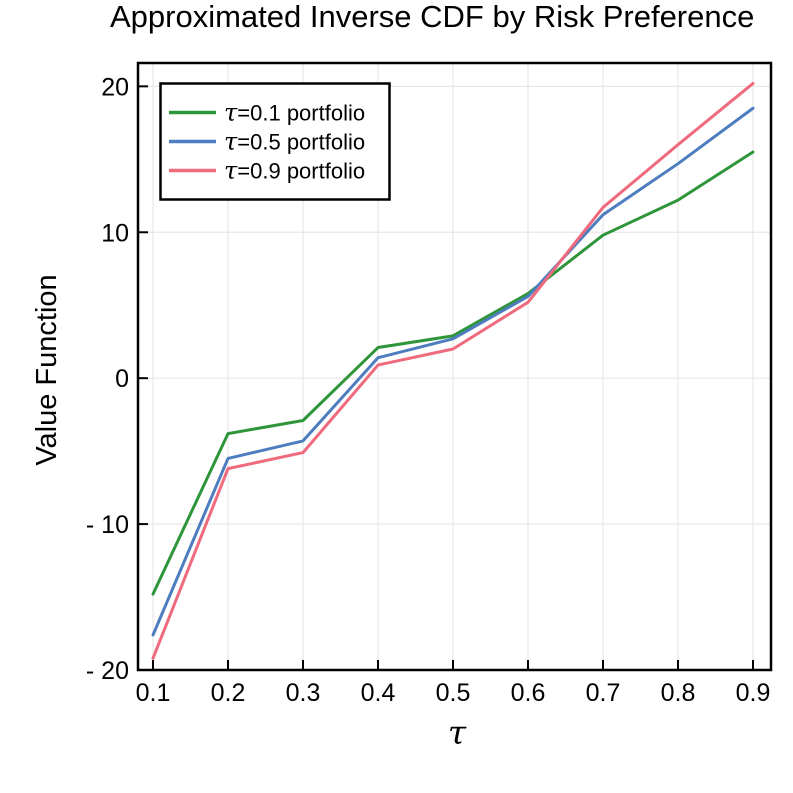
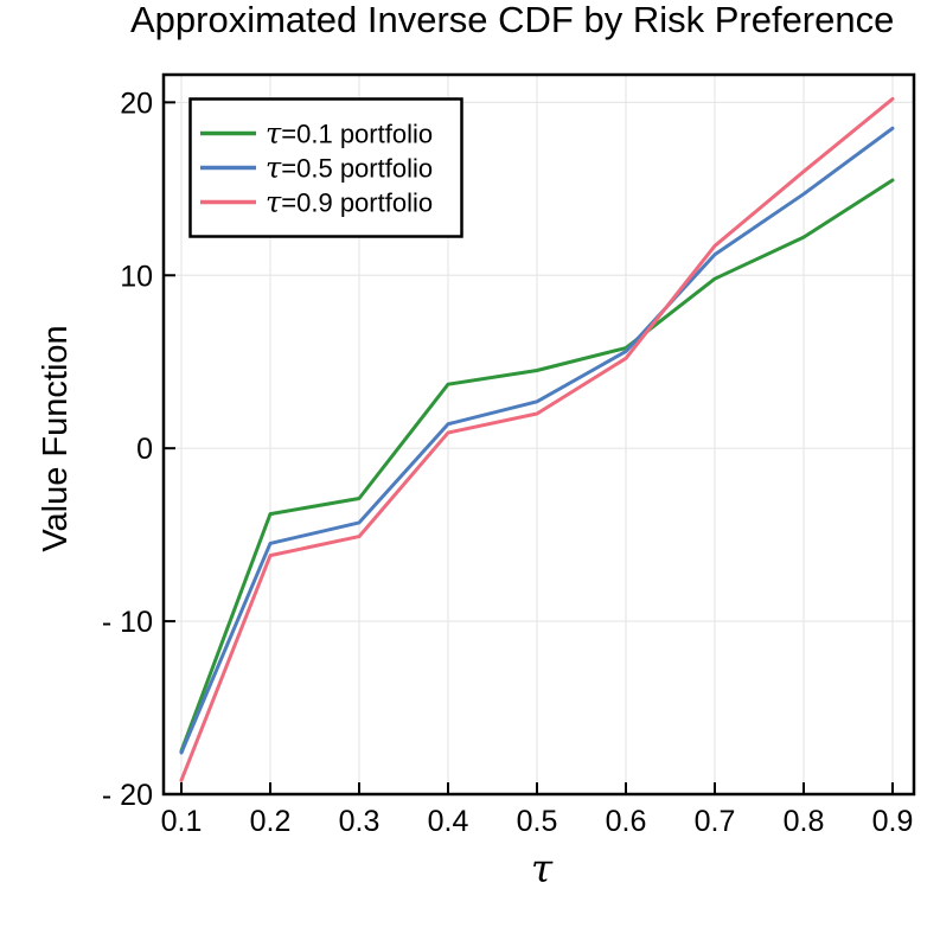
τ=0.1 portfolio/0.1: -14.8 -> -17.5
τ=0.1 portfolio/0.4: 2.1 -> 3.7
τ=0.1 portfolio/0.5: 2.9 -> 4.5
